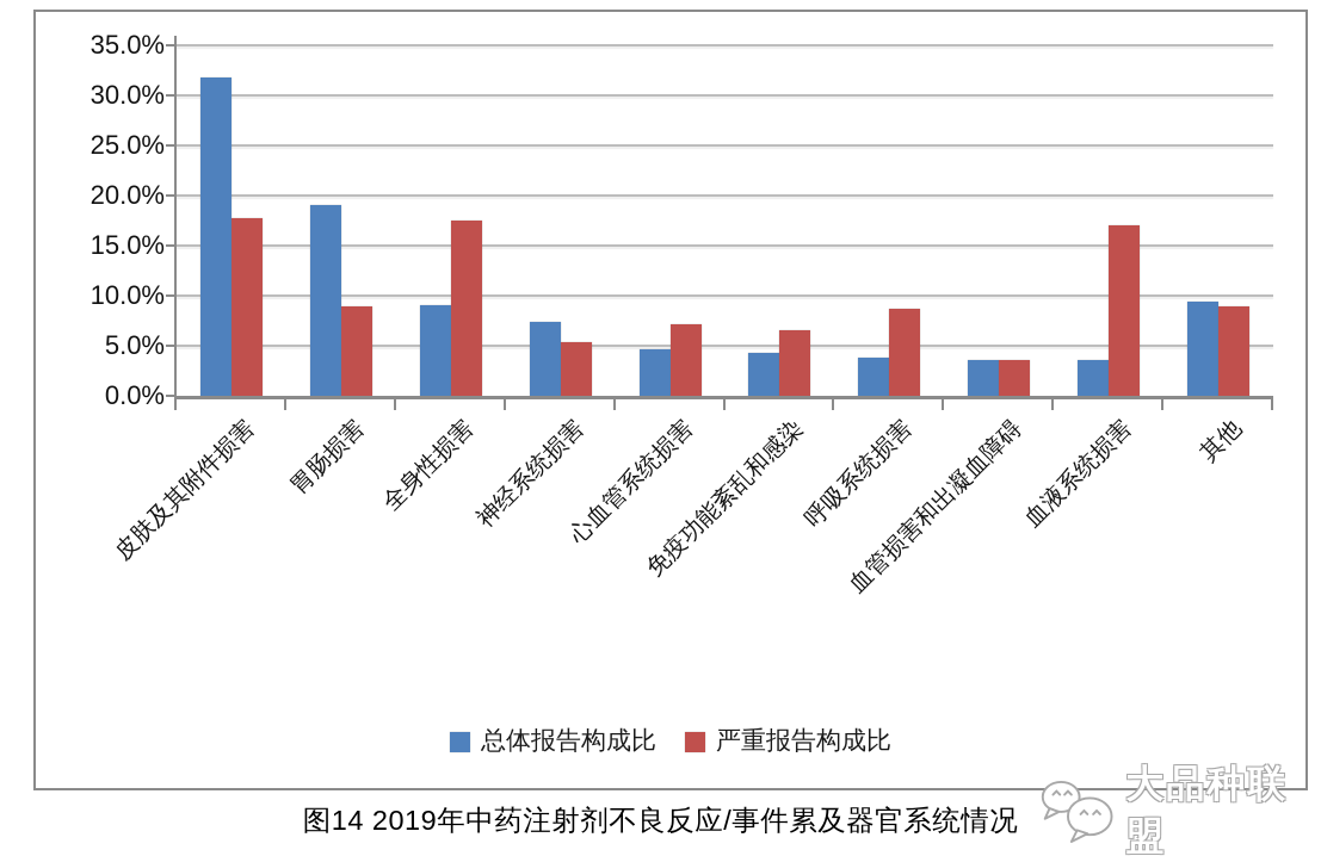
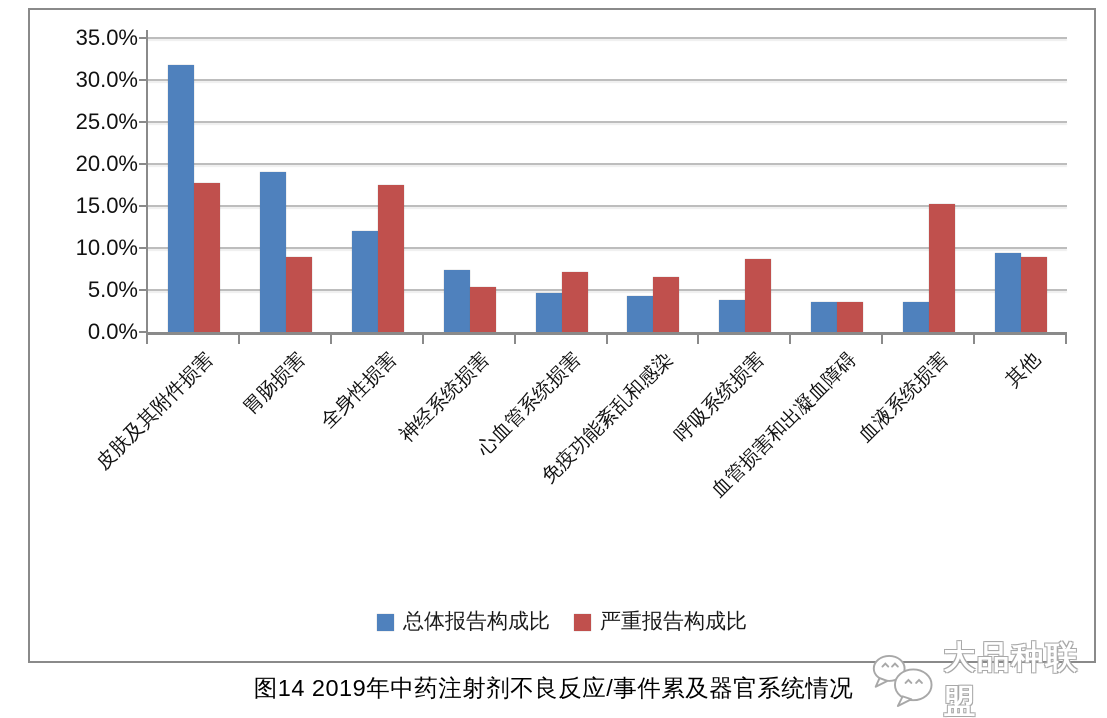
总体报告构成比/全身性损害: 9% -> 12%
严重报告构成比/血液系统损害: 17% -> 15%
